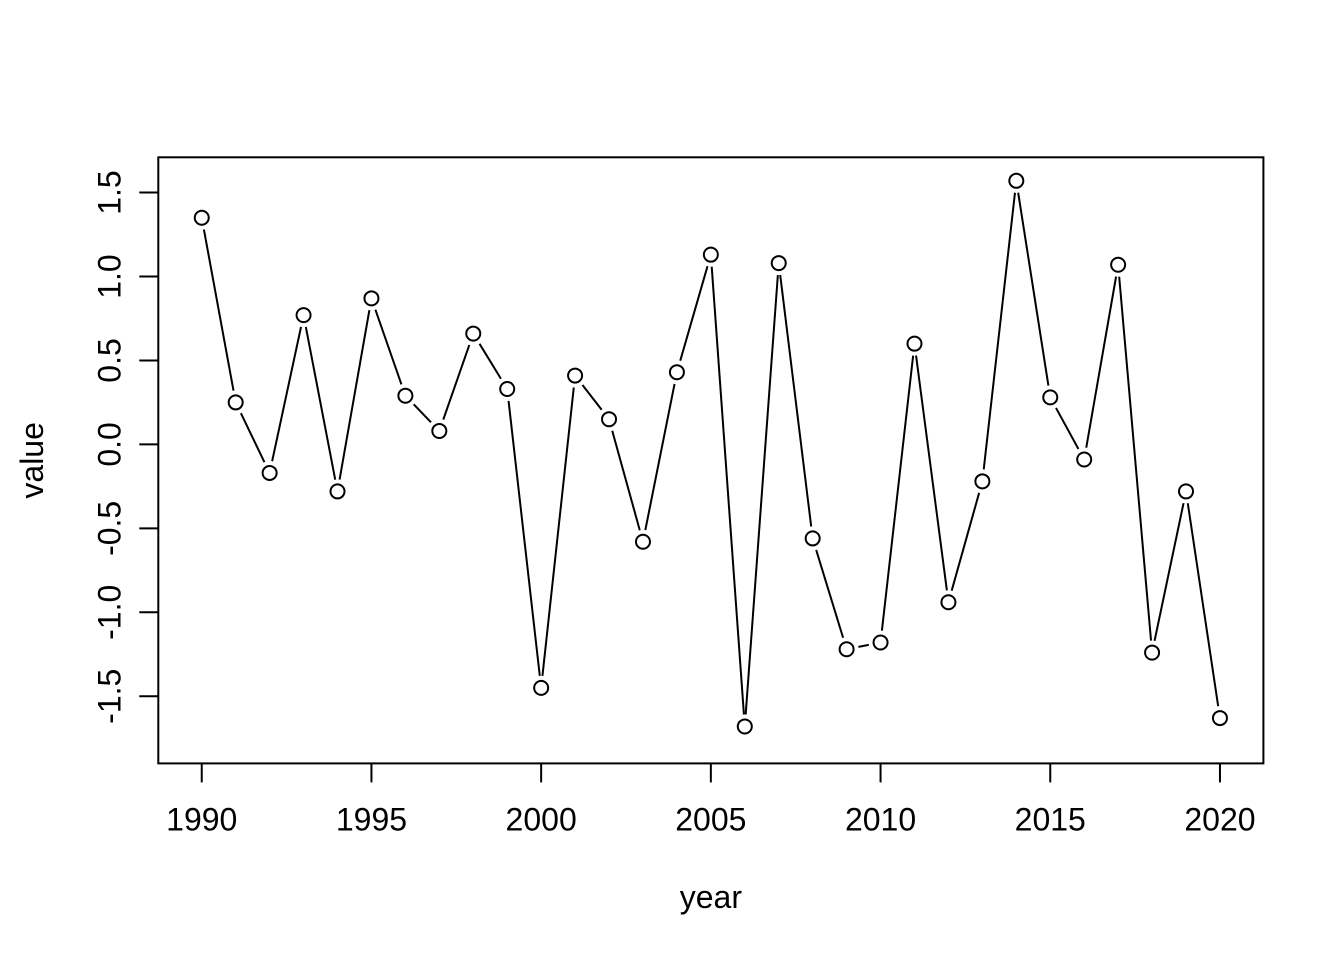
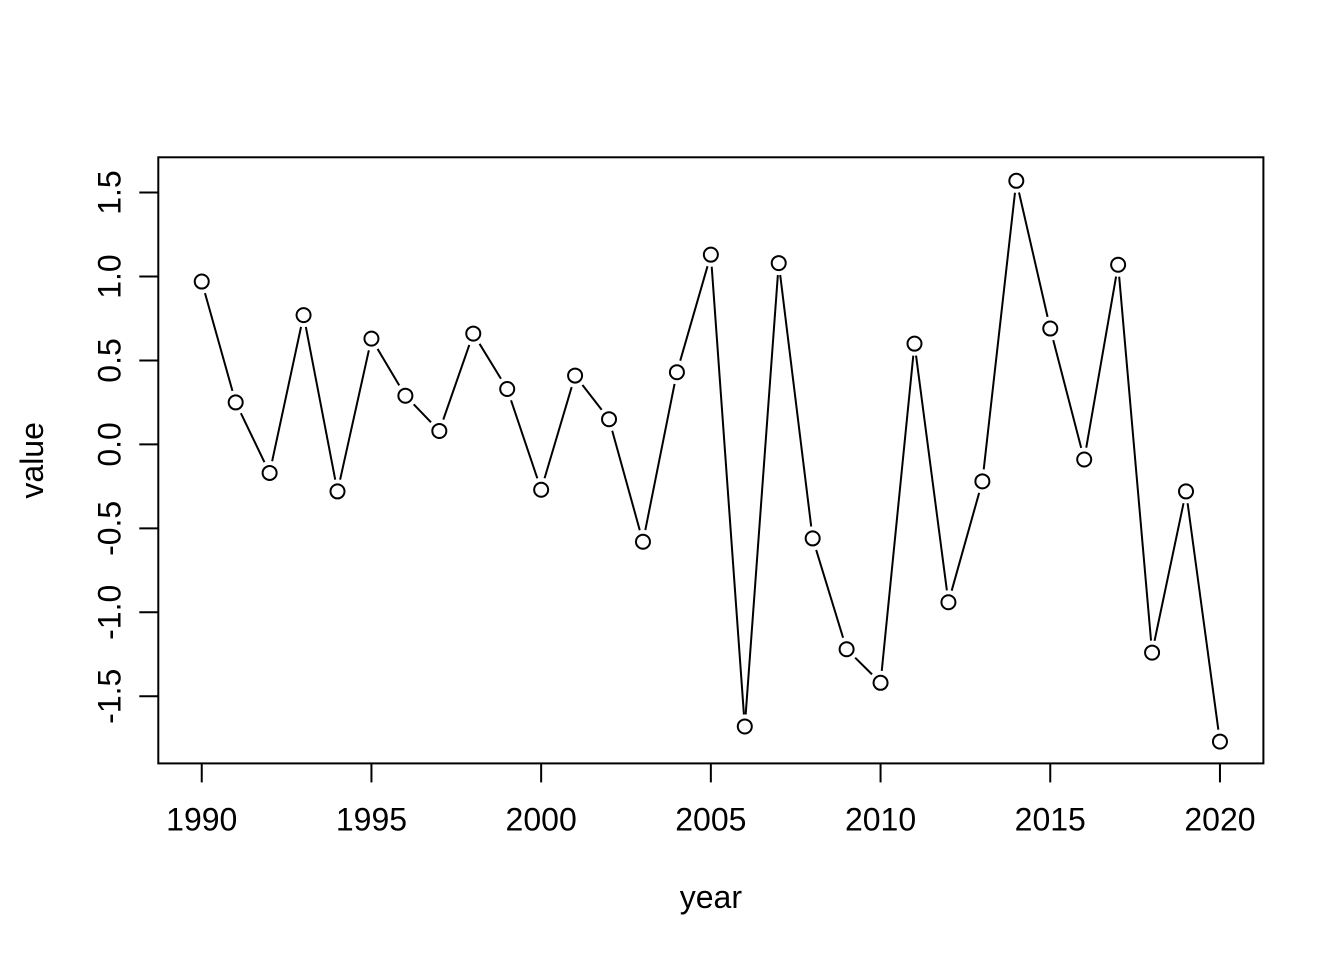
1990: 1.35 -> 0.97
1995: 0.87 -> 0.63
2000: -1.45 -> -0.27
2010: -1.18 -> -1.42
2015: 0.28 -> 0.69
2020: -1.63 -> -1.77
